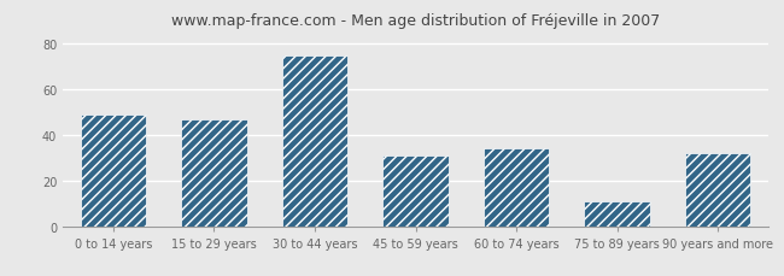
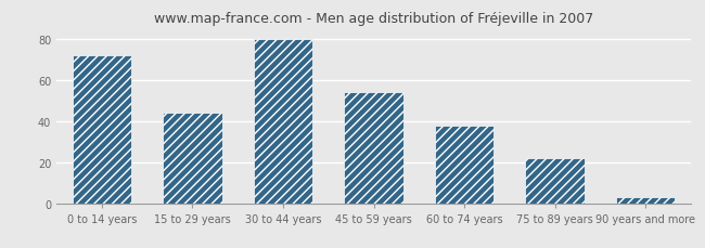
0 to 14 years: 49 -> 72
15 to 29 years: 47 -> 44
30 to 44 years: 75 -> 80
45 to 59 years: 31 -> 54
60 to 74 years: 34 -> 38
75 to 89 years: 11 -> 22
90 years and more: 32 -> 3
